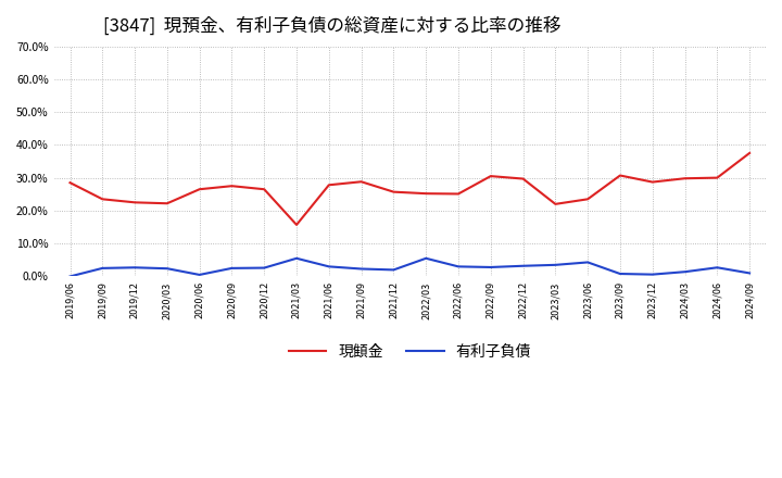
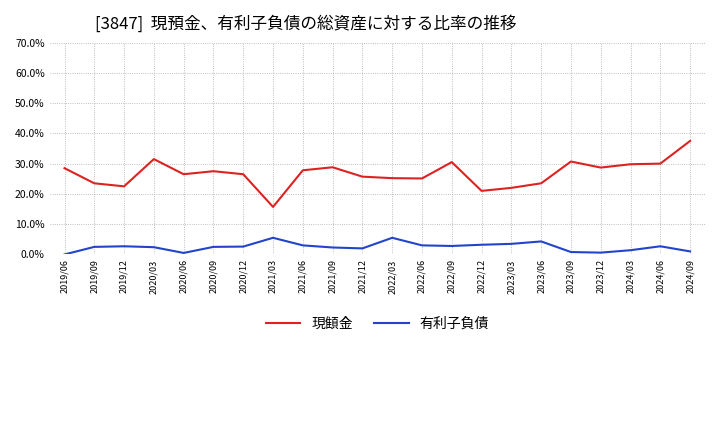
現顀金/2020/03: 22.2% -> 31.5%
現顀金/2022/12: 29.7% -> 21.0%
